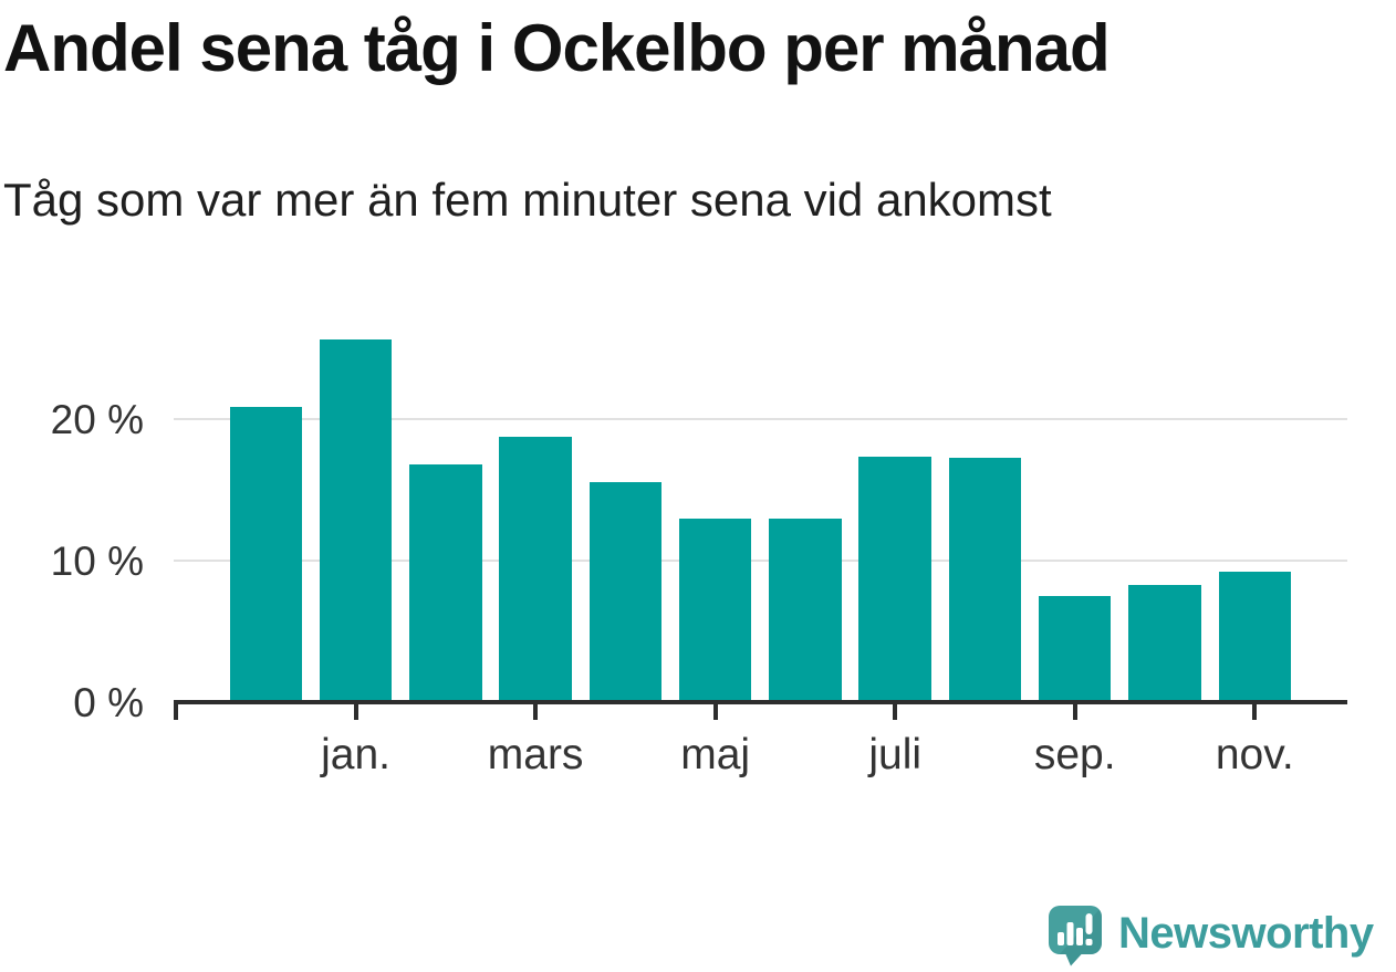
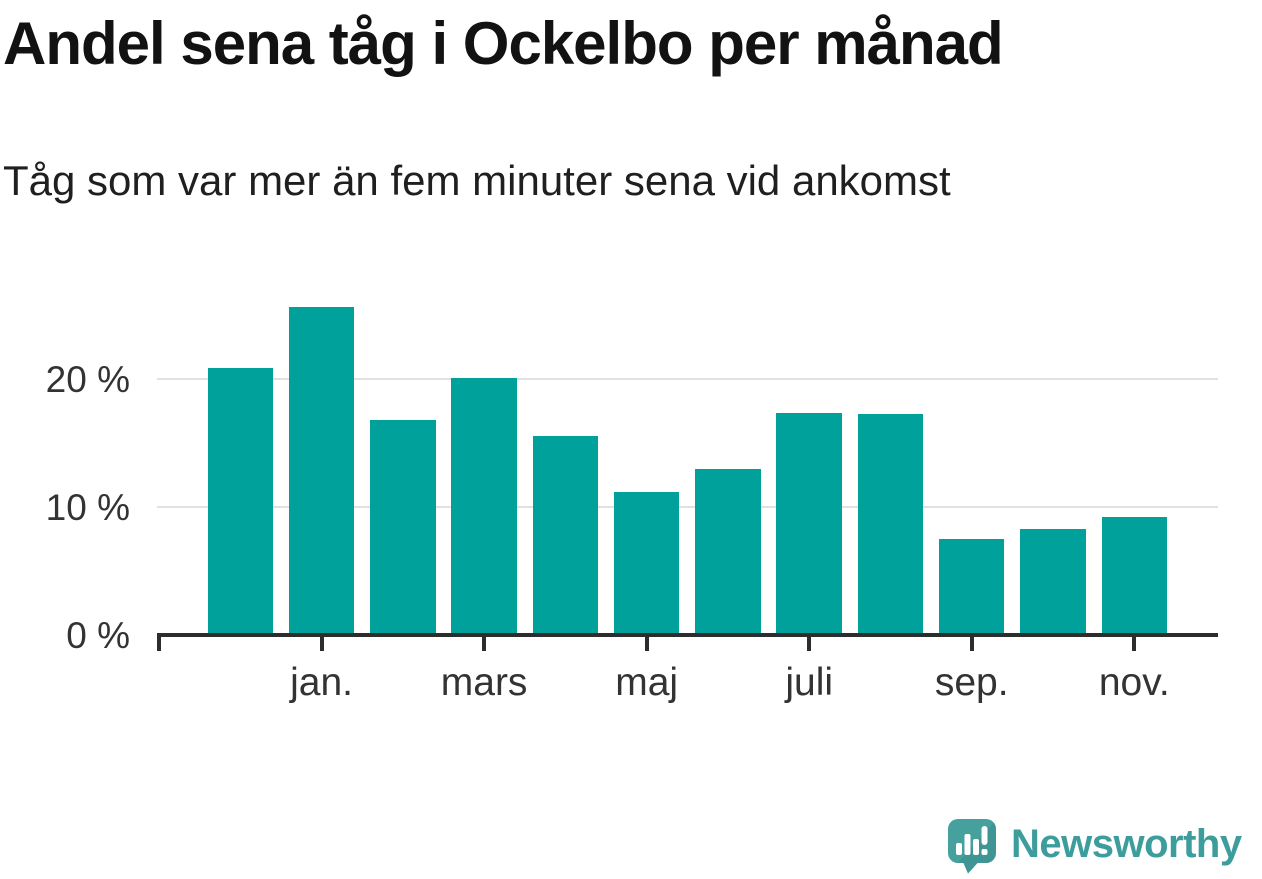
mars: 18.8% -> 20.1%
maj: 13.0% -> 11.2%
